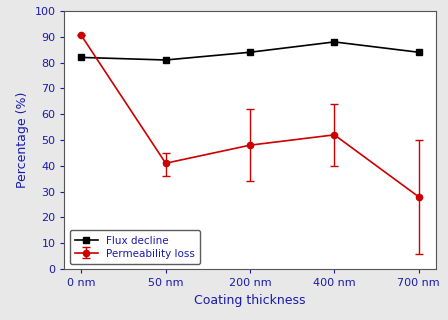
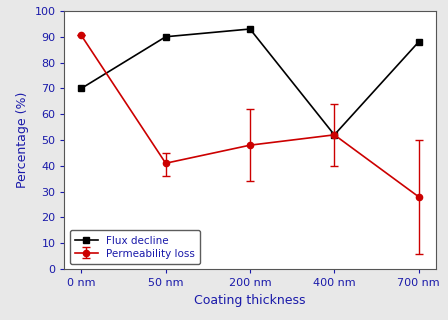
Flux decline/0 nm: 82 -> 70
Flux decline/50 nm: 81 -> 90
Flux decline/200 nm: 84 -> 93
Flux decline/400 nm: 88 -> 52
Flux decline/700 nm: 84 -> 88
